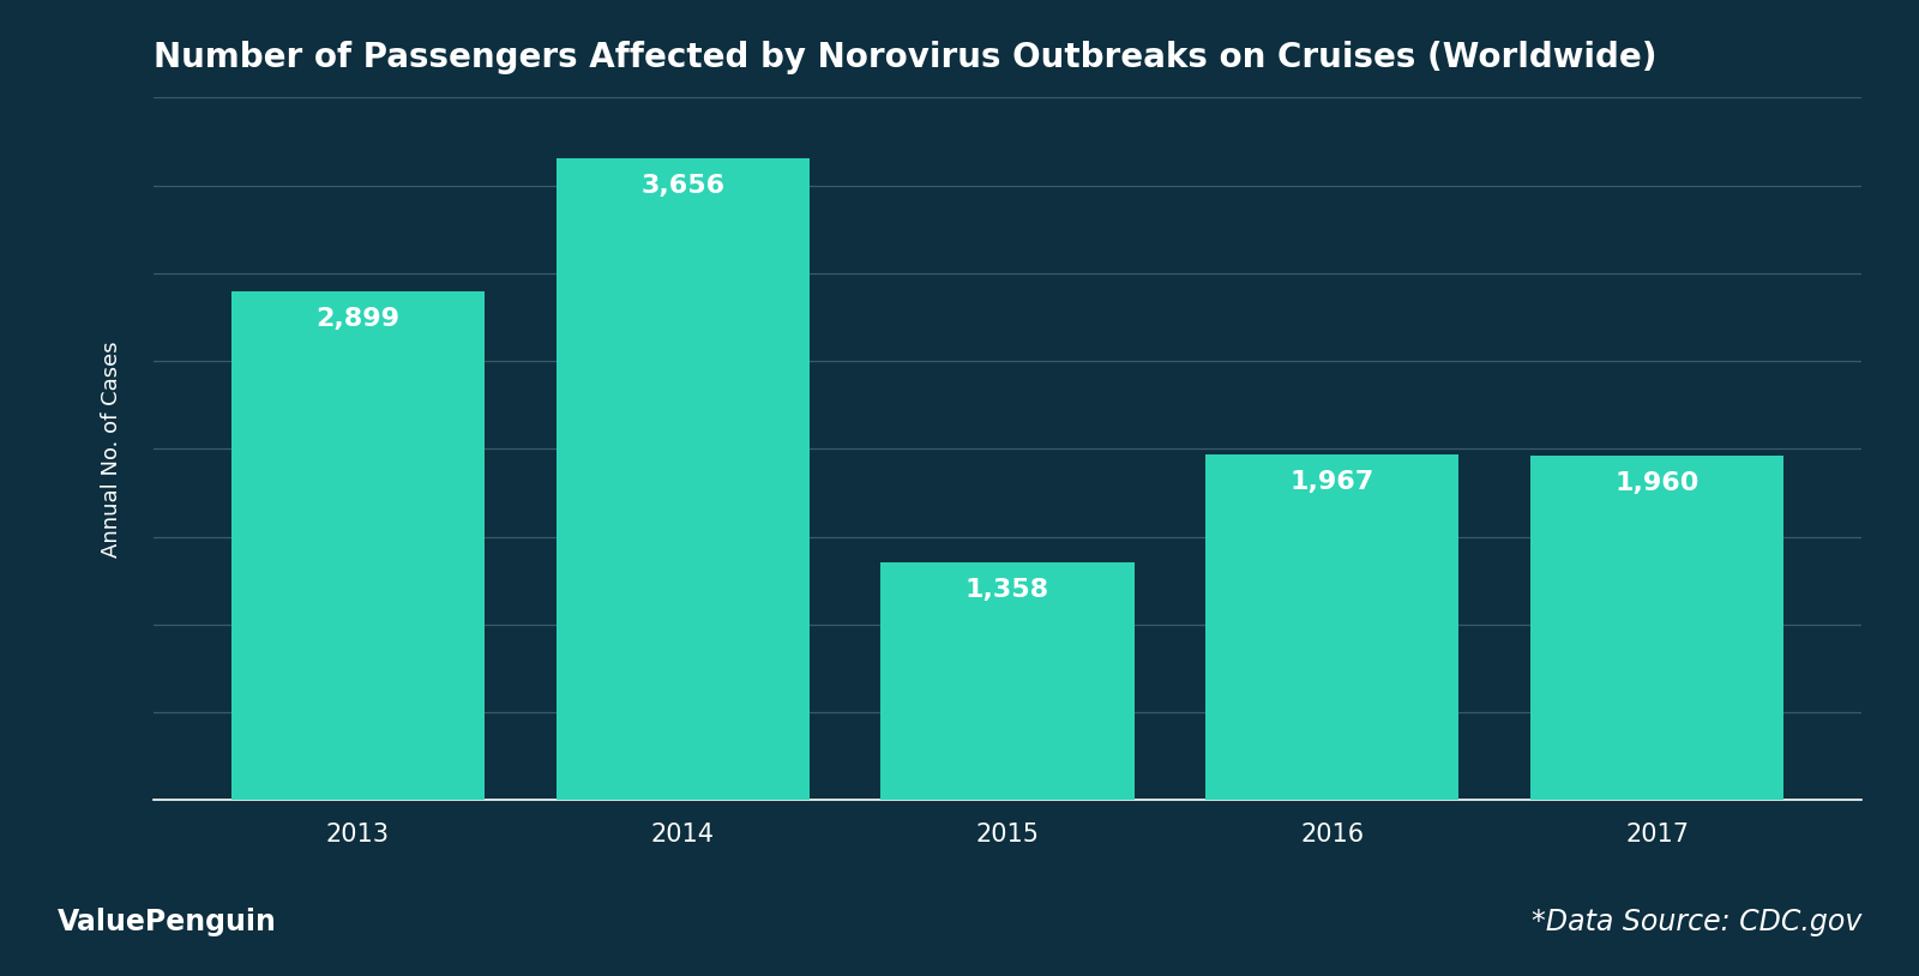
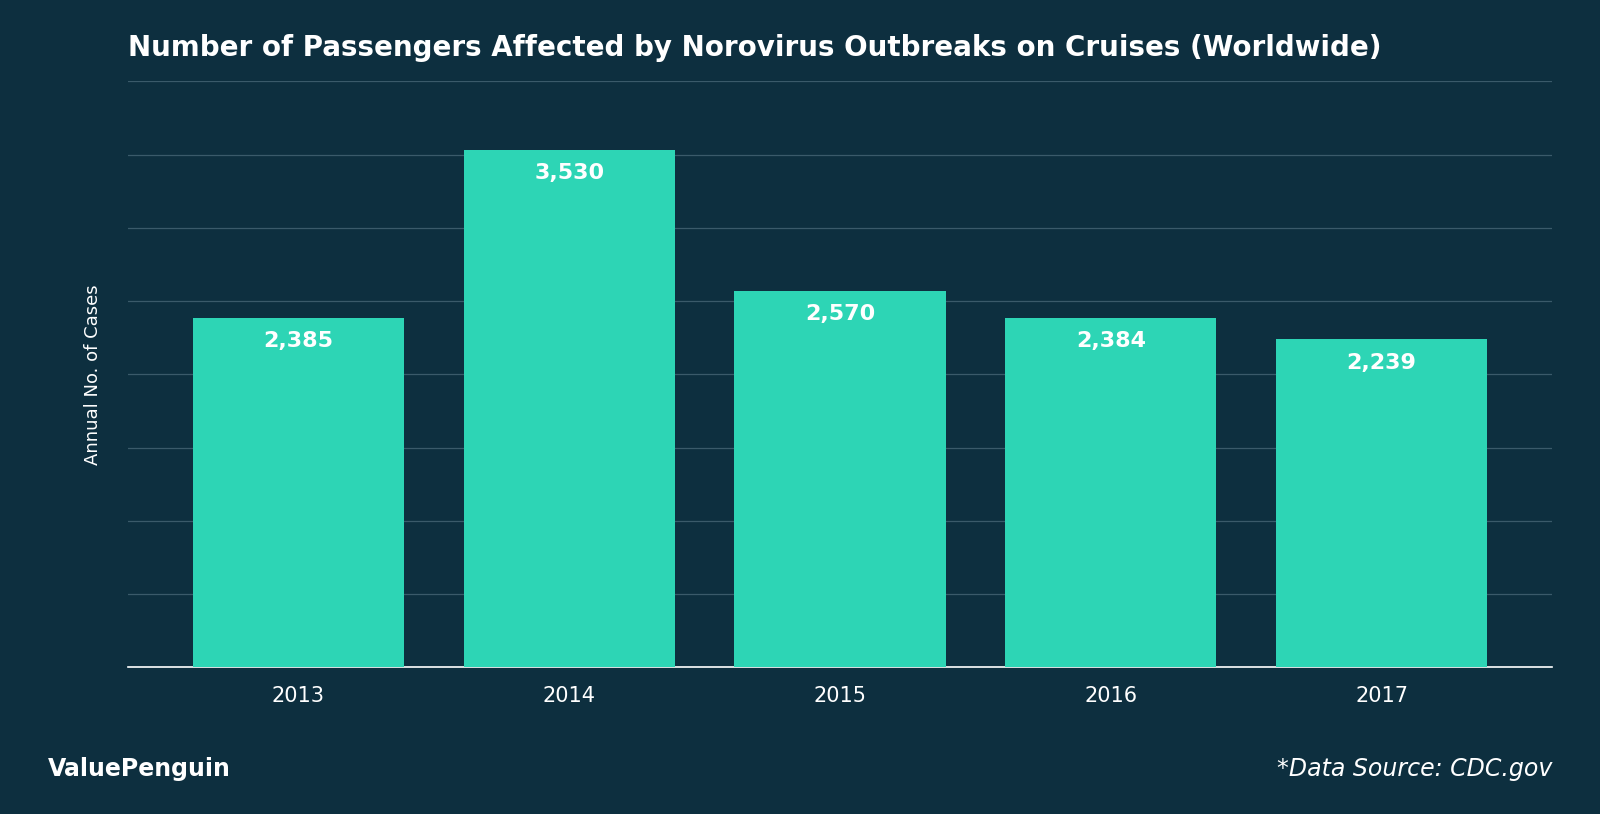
2013: 2,899 -> 2,385
2014: 3,656 -> 3,530
2015: 1,358 -> 2,570
2016: 1,967 -> 2,384
2017: 1,960 -> 2,239
